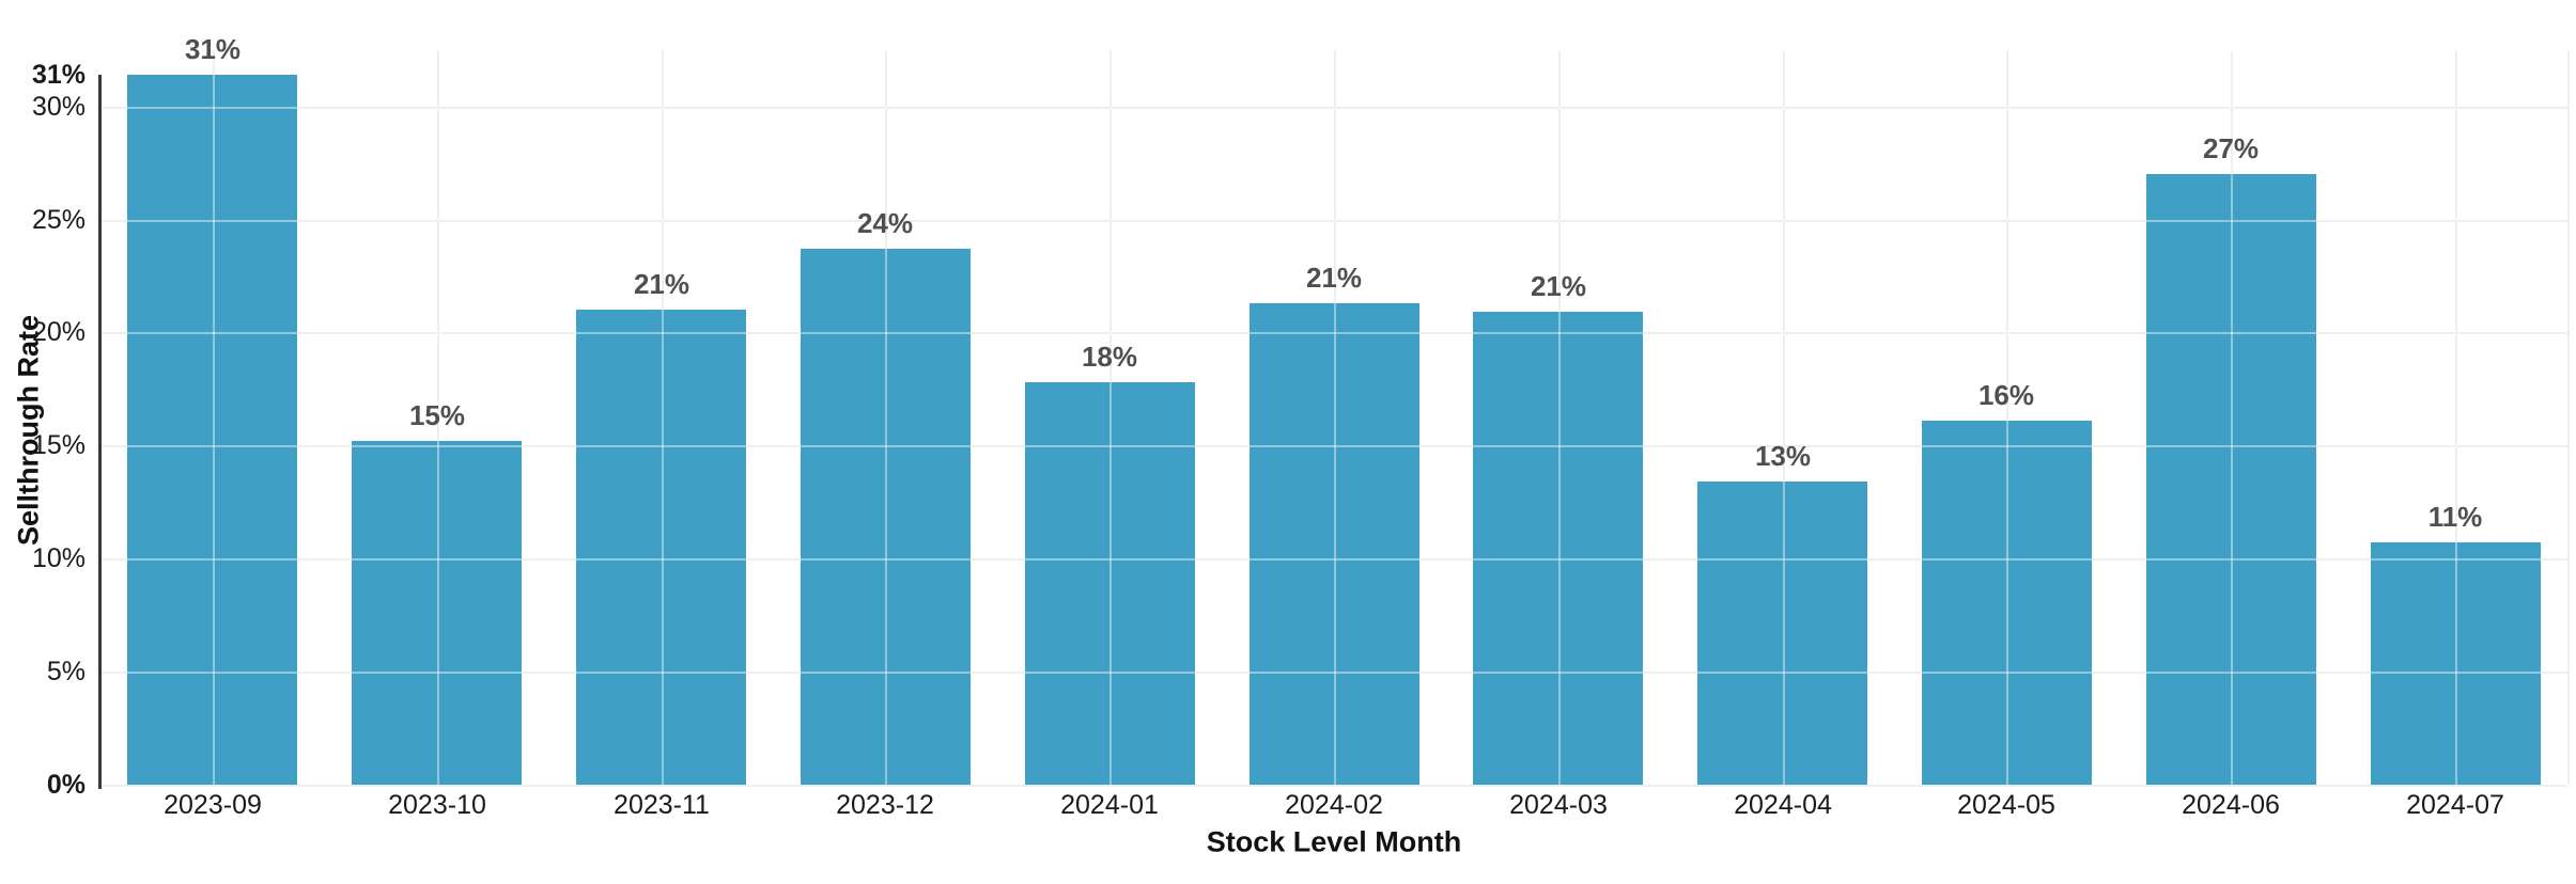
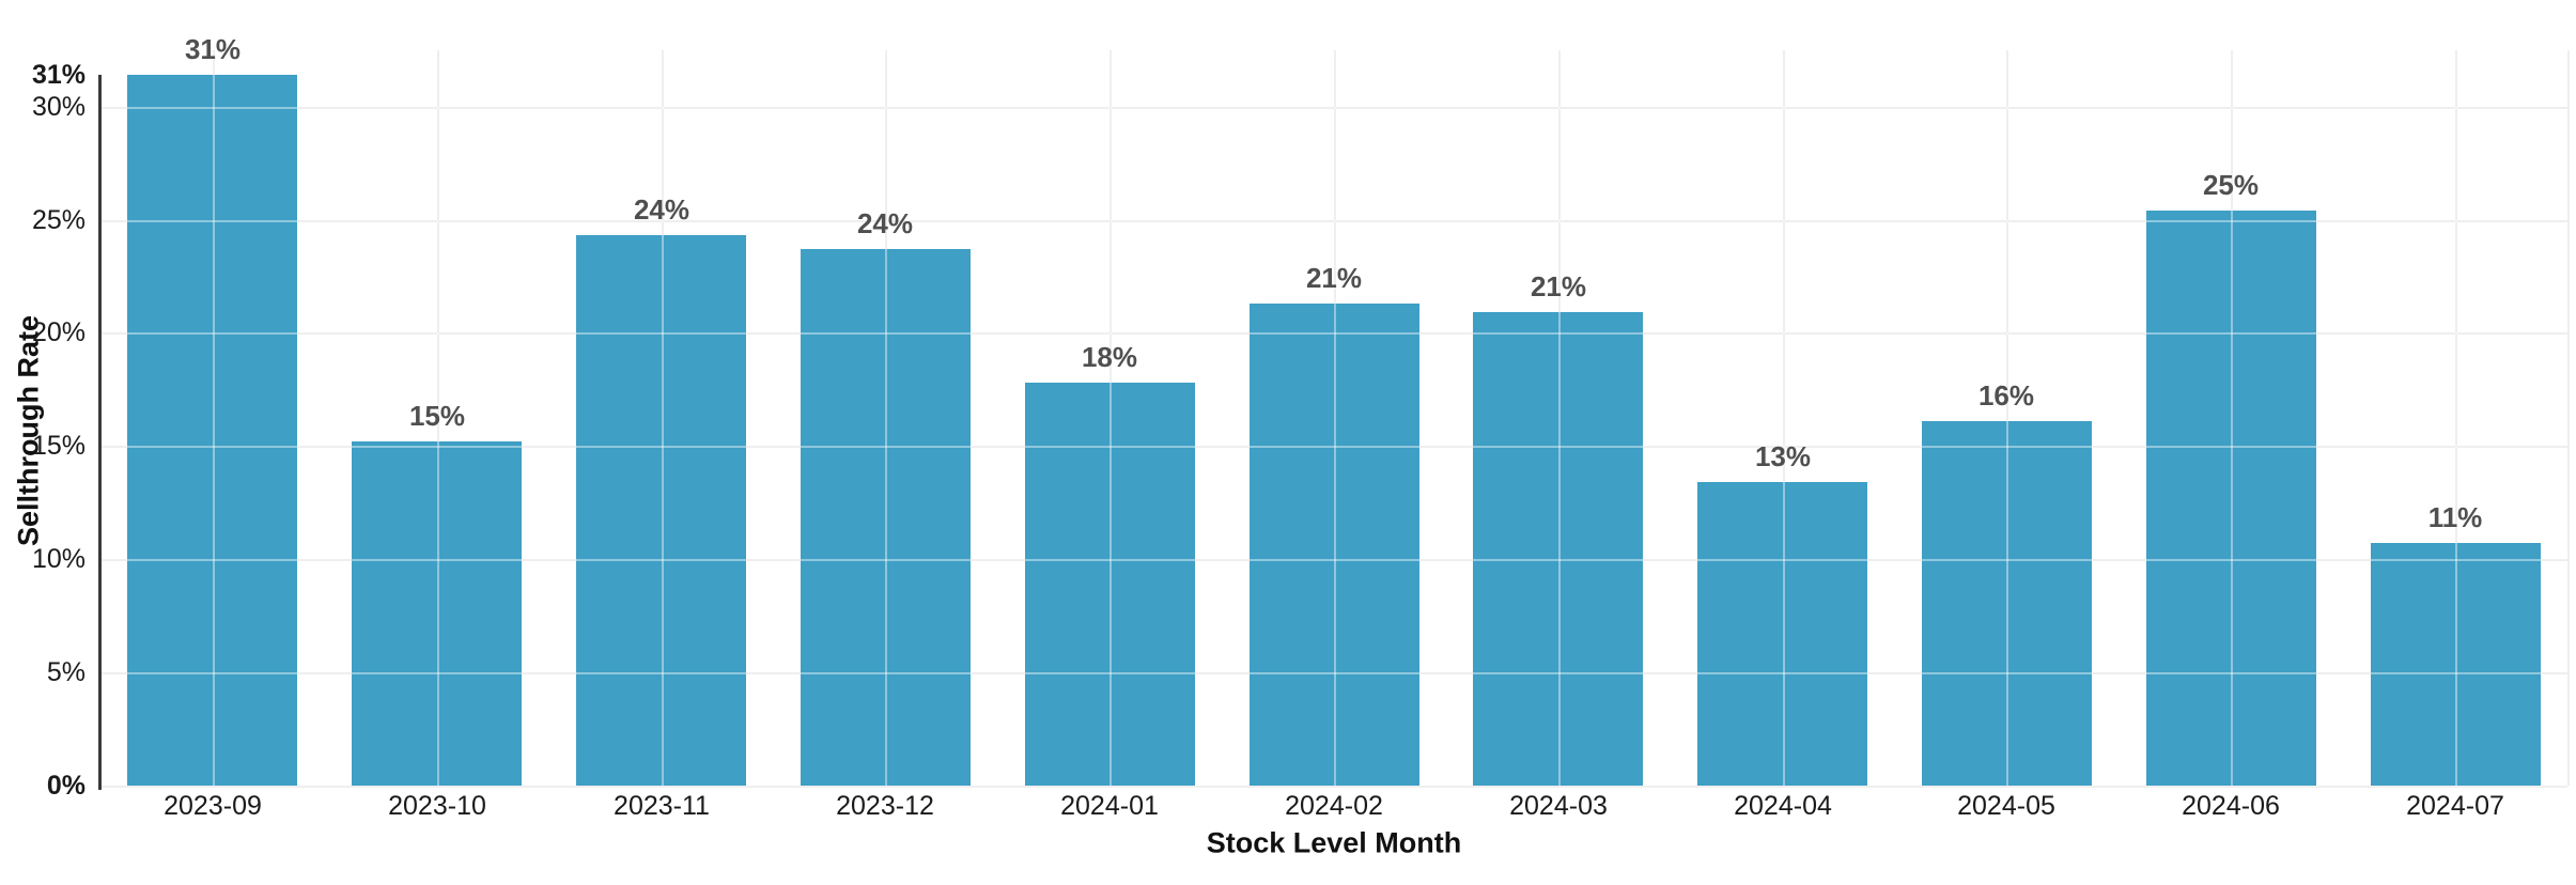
2023-11: 21% -> 24%
2024-06: 27% -> 25%
